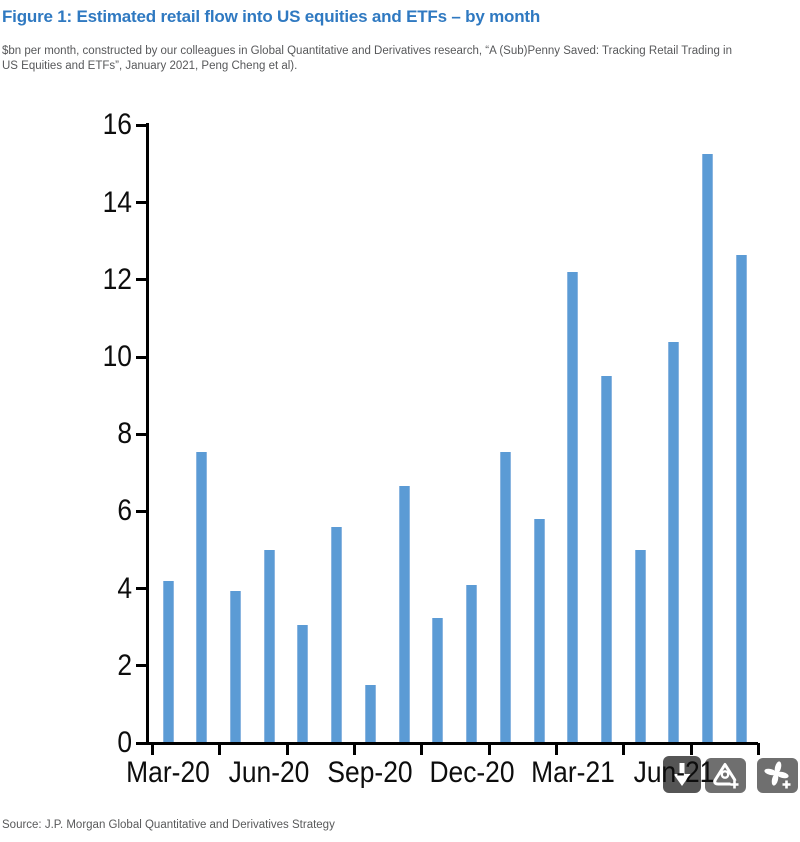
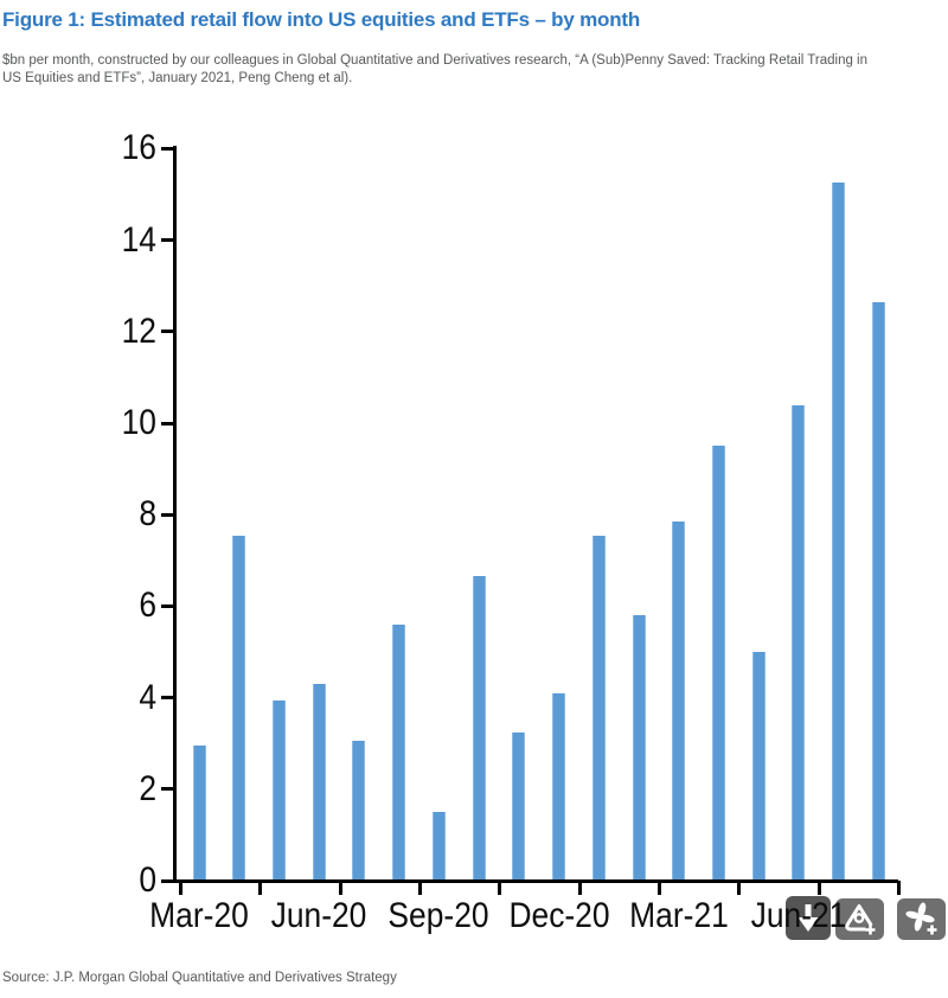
Mar-20: 4.2 -> 3.0
Jun-20: 5.0 -> 4.3
Mar-21: 12.2 -> 7.8
